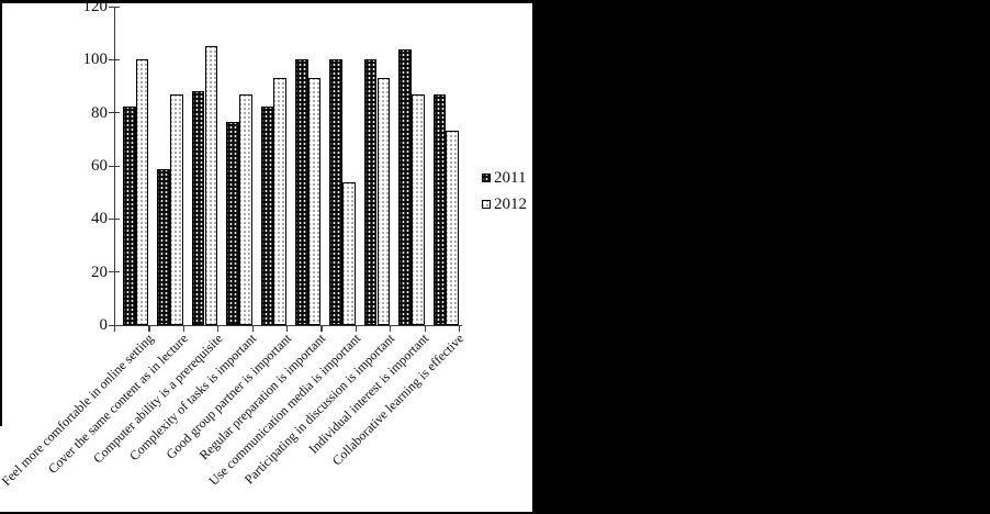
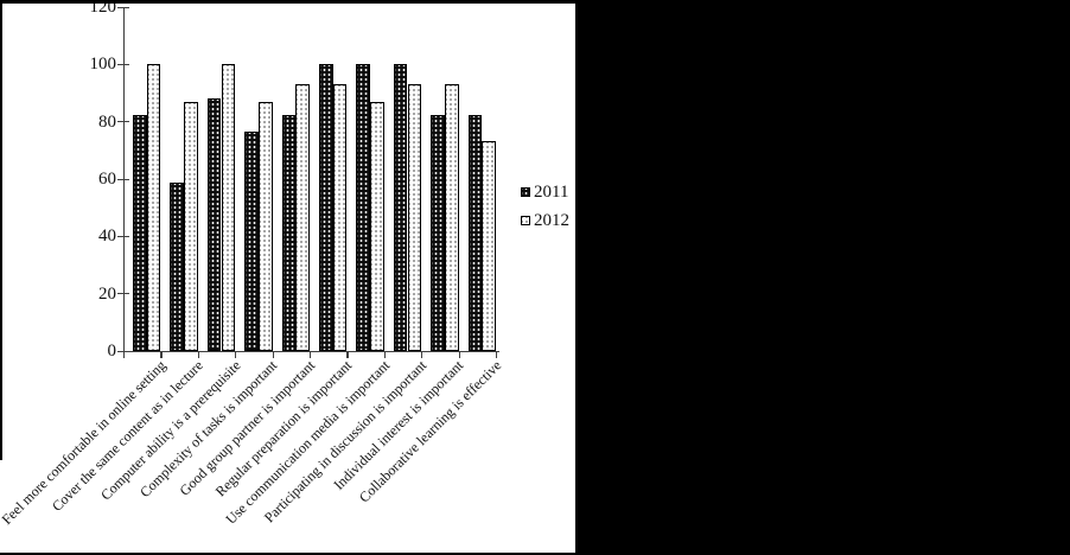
2012/Computer ability is a prerequisite: 105 -> 100
2012/Use communication media is important: 54 -> 87
2011/Individual interest is important: 104 -> 82
2012/Individual interest is important: 87 -> 93
2011/Collaborative learning is effective: 87 -> 82
